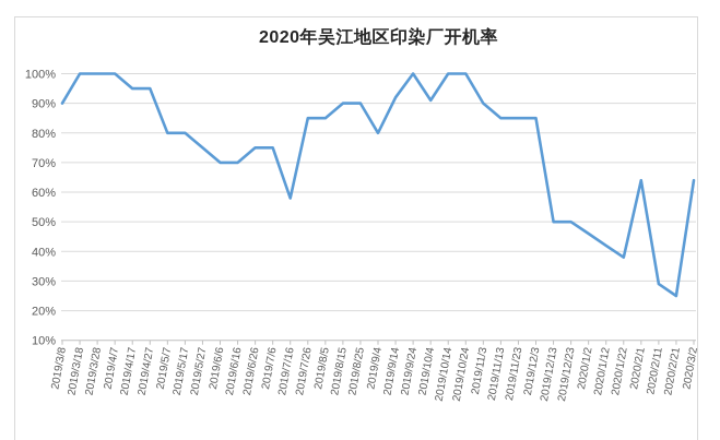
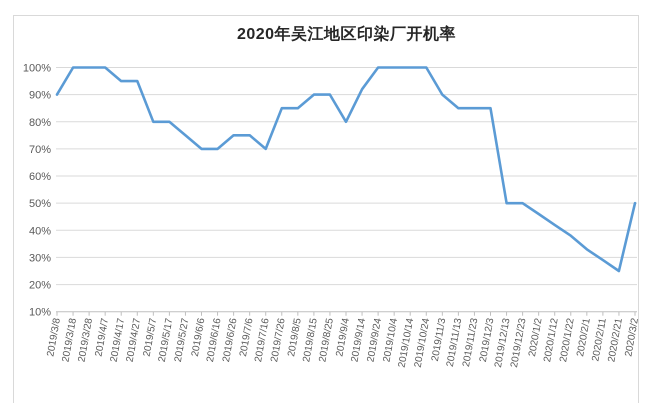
2019/7/16: 58% -> 70%
2019/10/4: 91% -> 100%
2020/2/1: 64% -> 33%
2020/3/2: 64% -> 50%
